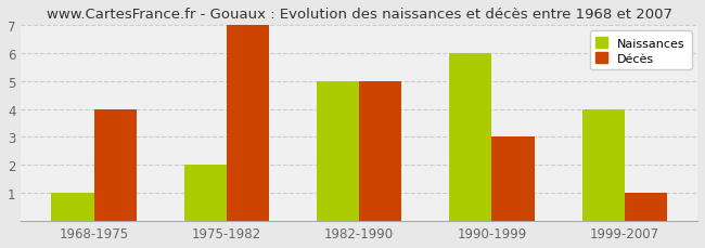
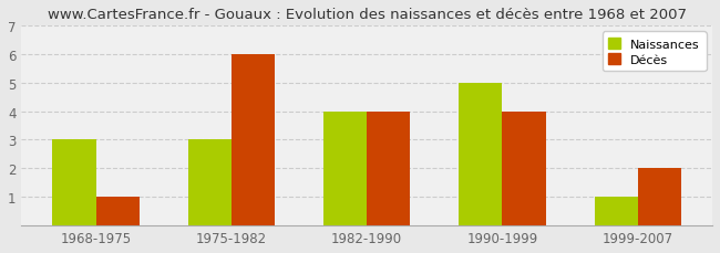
Naissances/1968-1975: 1 -> 3
Décès/1968-1975: 4 -> 1
Naissances/1975-1982: 2 -> 3
Décès/1975-1982: 7 -> 6
Naissances/1982-1990: 5 -> 4
Décès/1982-1990: 5 -> 4
Naissances/1990-1999: 6 -> 5
Décès/1990-1999: 3 -> 4
Naissances/1999-2007: 4 -> 1
Décès/1999-2007: 1 -> 2
